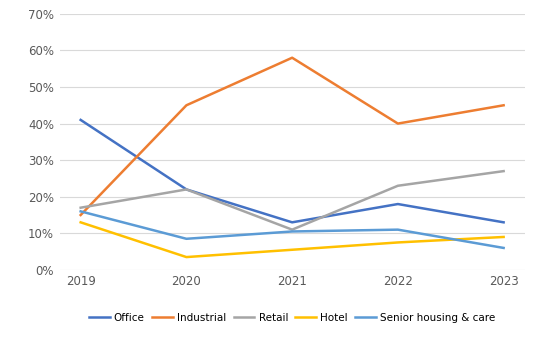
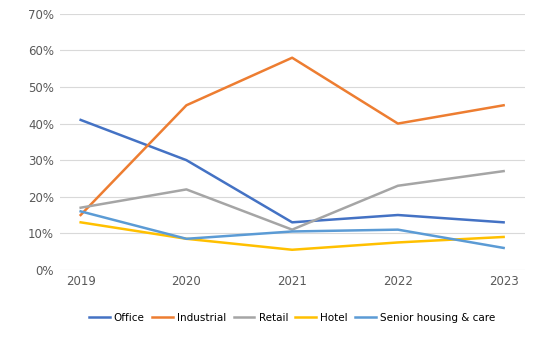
Office/2020: 22% -> 30%
Hotel/2020: 3.5% -> 8.5%
Office/2022: 18% -> 15%
